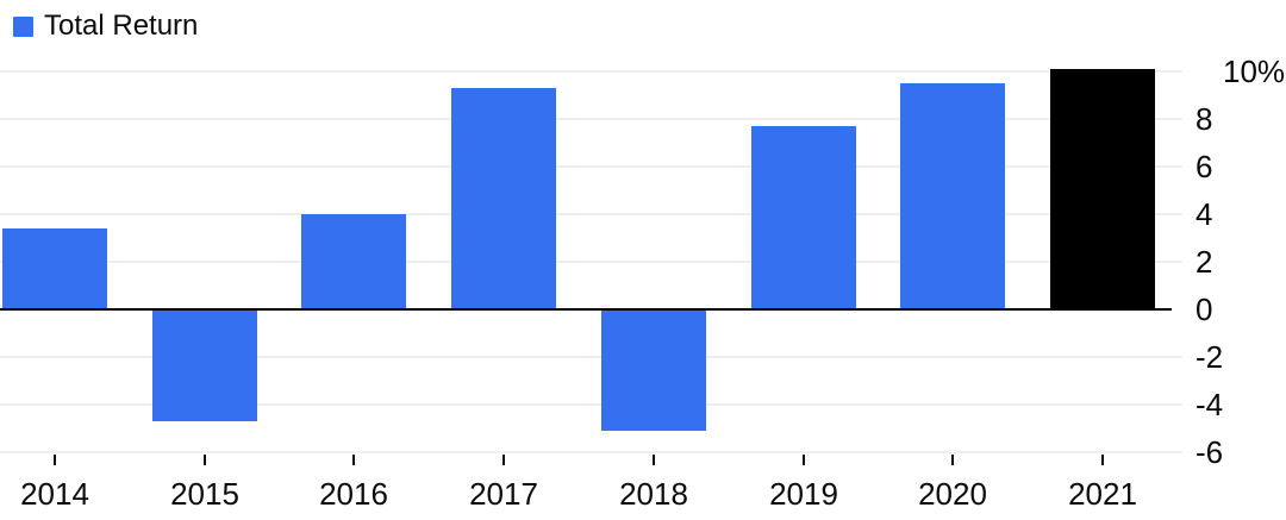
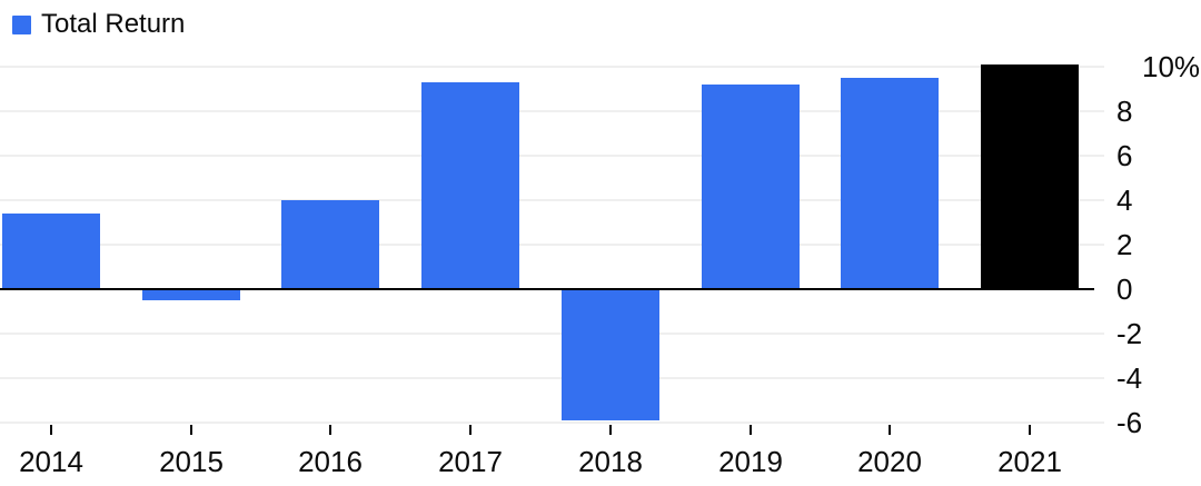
2015: -4.7 -> -0.5
2018: -5.1 -> -5.9
2019: 7.7 -> 9.2
